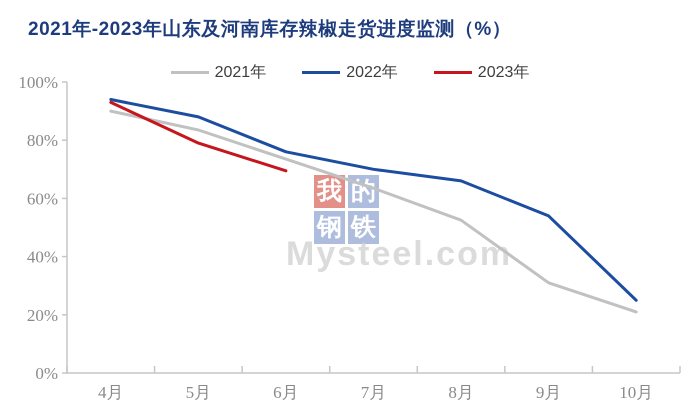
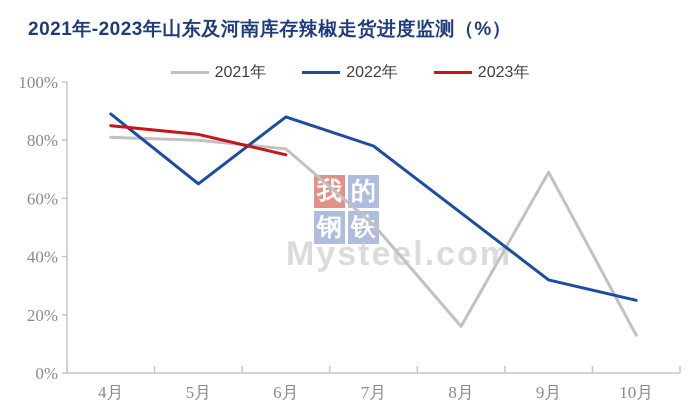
2021年/4月: 90% -> 81%
2022年/4月: 94% -> 89%
2023年/4月: 93% -> 85%
2021年/5月: 84% -> 80%
2022年/5月: 88% -> 65%
2023年/5月: 79% -> 82%
2021年/6月: 74% -> 77%
2022年/6月: 76% -> 88%
2023年/6月: 70% -> 75%
2021年/7月: 64% -> 51%
2022年/7月: 70% -> 78%
2021年/8月: 52% -> 16%
2022年/8月: 66% -> 55%
2021年/9月: 31% -> 69%
2022年/9月: 54% -> 32%
2021年/10月: 21% -> 13%
